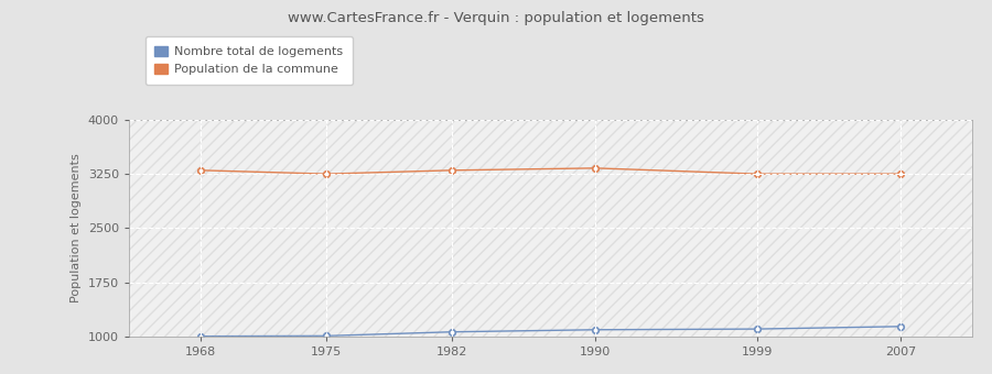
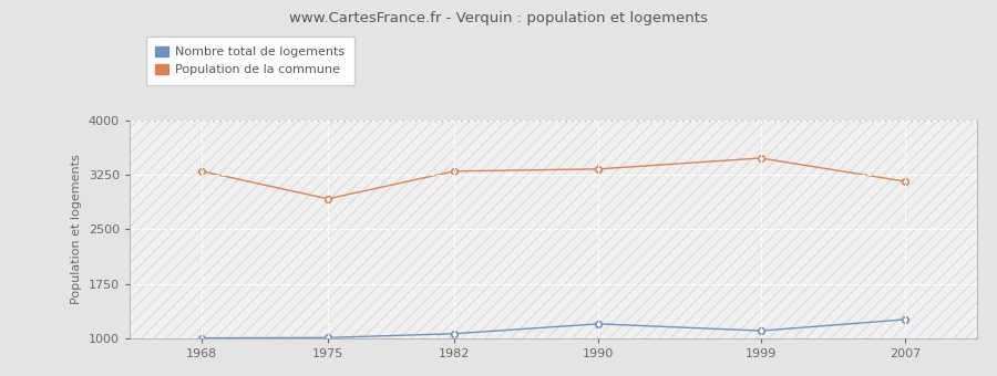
Population de la commune/1975: 3250 -> 2920
Nombre total de logements/1990: 1100 -> 1200
Population de la commune/1999: 3250 -> 3480
Nombre total de logements/2007: 1140 -> 1260
Population de la commune/2007: 3250 -> 3160
